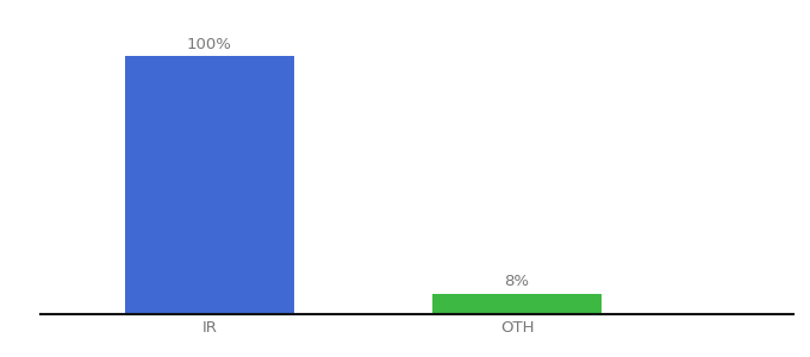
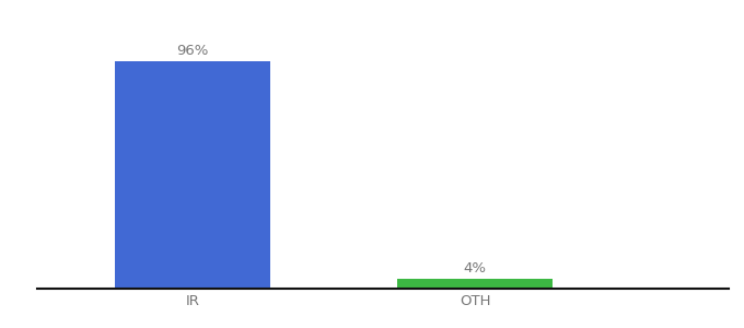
IR: 100% -> 96%
OTH: 8% -> 4%
